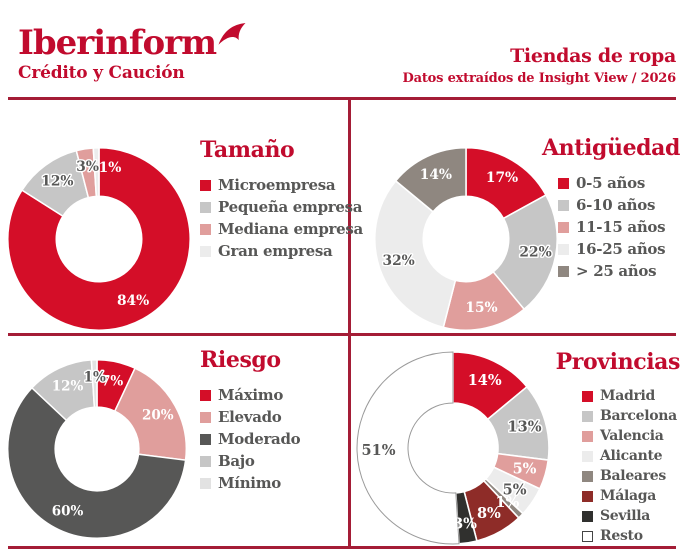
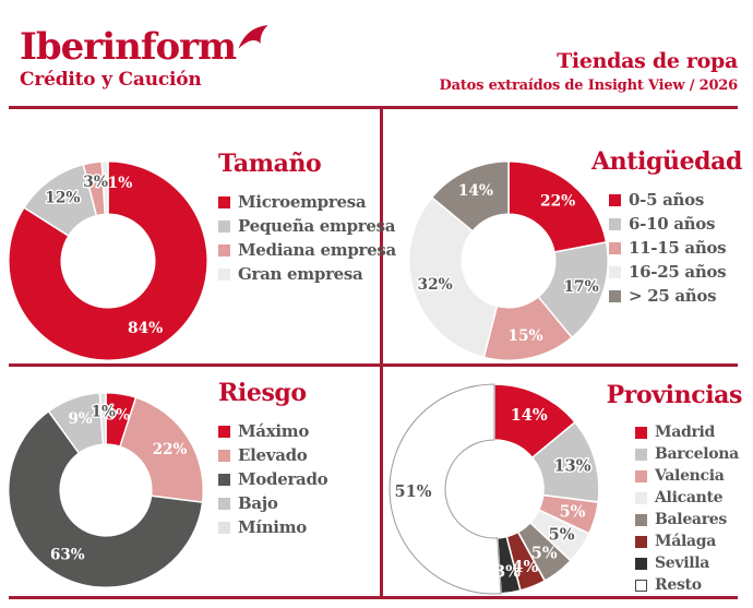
Antigüedad/0-5 años: 17% -> 22%
Antigüedad/6-10 años: 22% -> 17%
Riesgo/Máximo: 7% -> 5%
Riesgo/Elevado: 20% -> 22%
Riesgo/Moderado: 60% -> 63%
Riesgo/Bajo: 12% -> 9%
Provincias/Baleares: 1% -> 5%
Provincias/Málaga: 8% -> 4%
